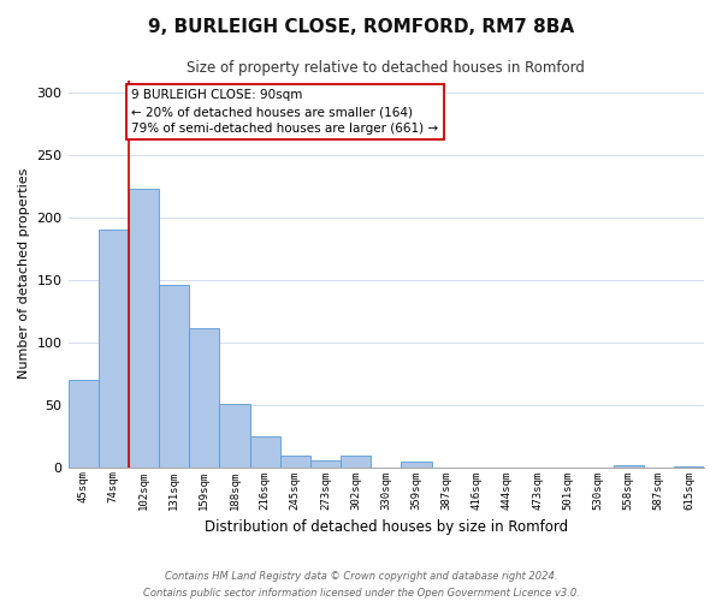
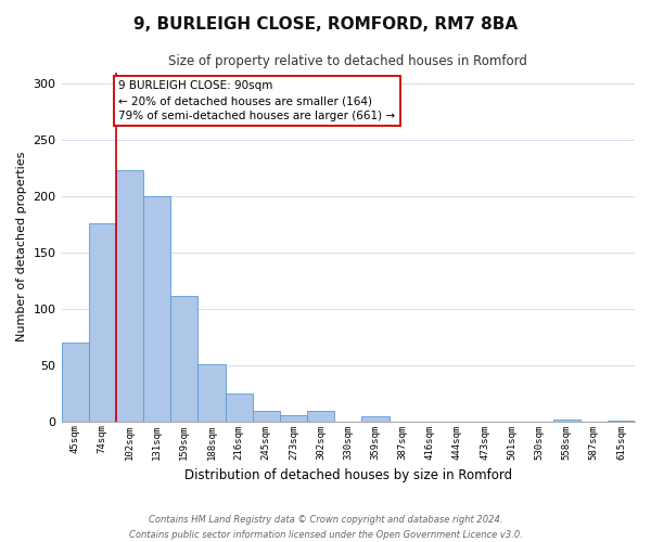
74sqm: 190 -> 176
131sqm: 146 -> 200
